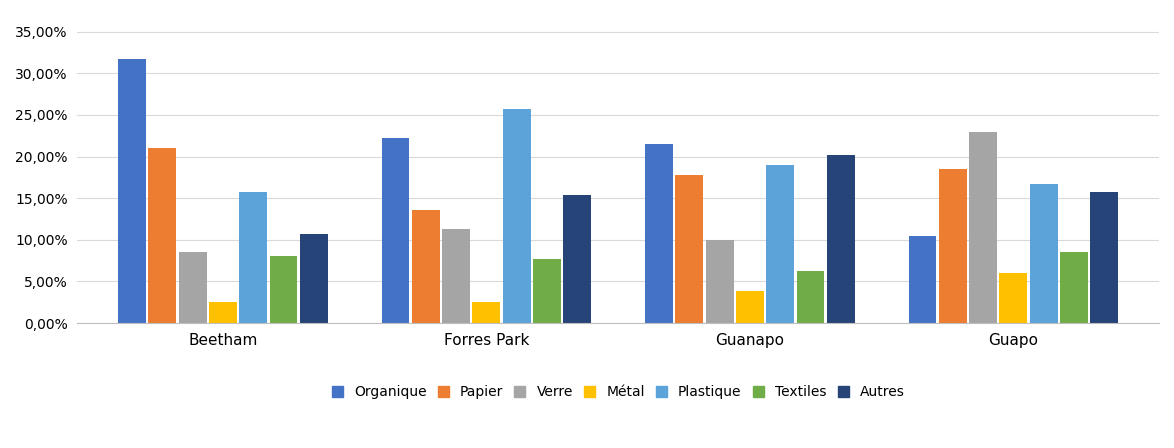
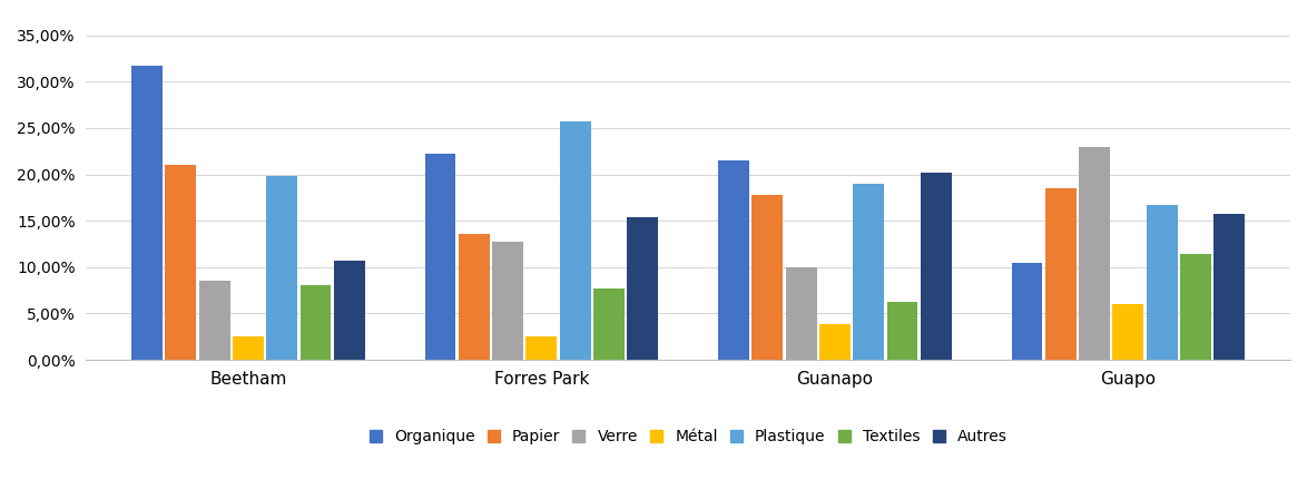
Plastique/Beetham: 15,7% -> 19,8%
Verre/Forres Park: 11,3% -> 12,8%
Textiles/Guapo: 8,5% -> 11,4%
